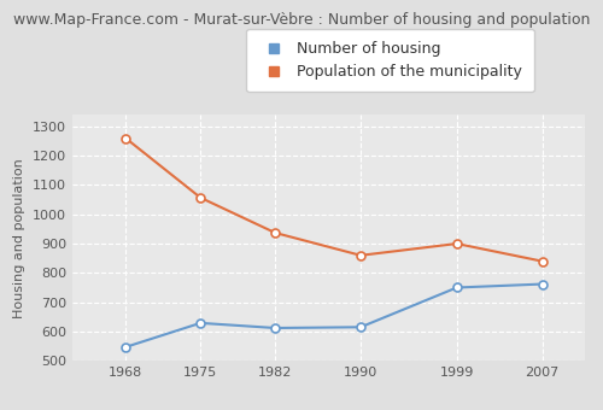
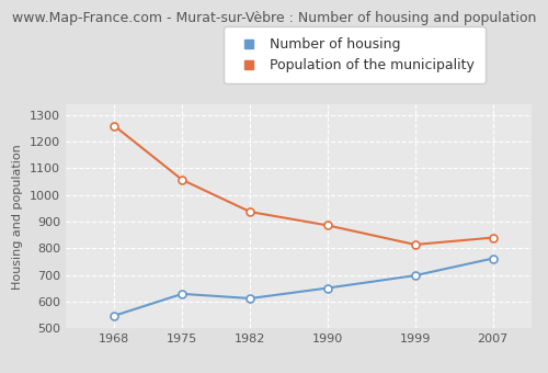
Number of housing/1990: 615 -> 651
Population of the municipality/1990: 860 -> 886
Number of housing/1999: 750 -> 698
Population of the municipality/1999: 900 -> 814
